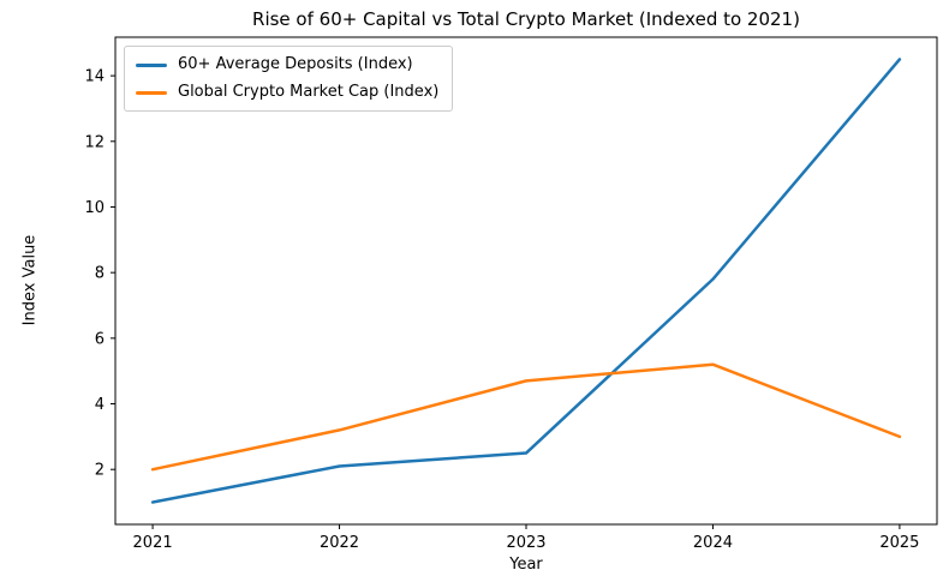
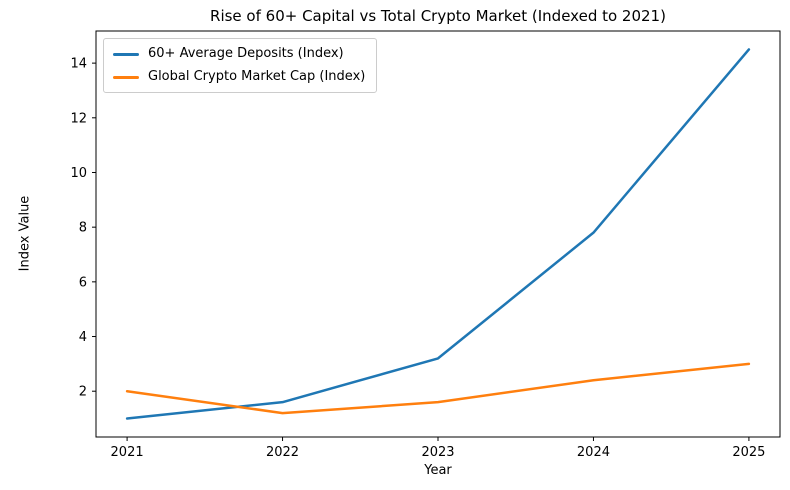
60+ Average Deposits (Index)/2022: 2.1 -> 1.6
Global Crypto Market Cap (Index)/2022: 3.2 -> 1.2
60+ Average Deposits (Index)/2023: 2.5 -> 3.2
Global Crypto Market Cap (Index)/2023: 4.7 -> 1.6
Global Crypto Market Cap (Index)/2024: 5.2 -> 2.4
